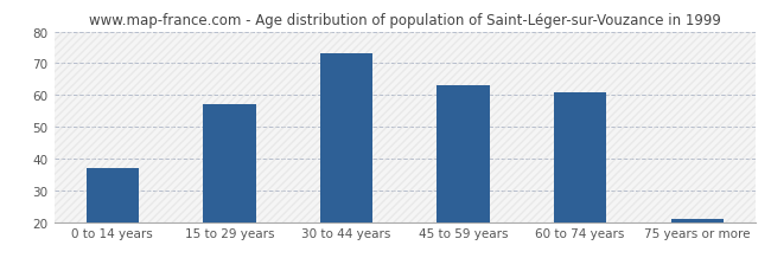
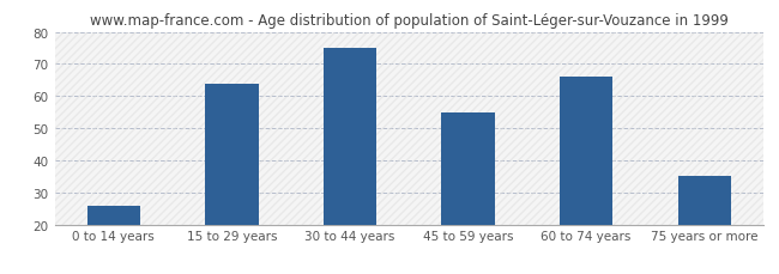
0 to 14 years: 37 -> 26
15 to 29 years: 57 -> 64
30 to 44 years: 73 -> 75
45 to 59 years: 63 -> 55
60 to 74 years: 61 -> 66
75 years or more: 21 -> 35
